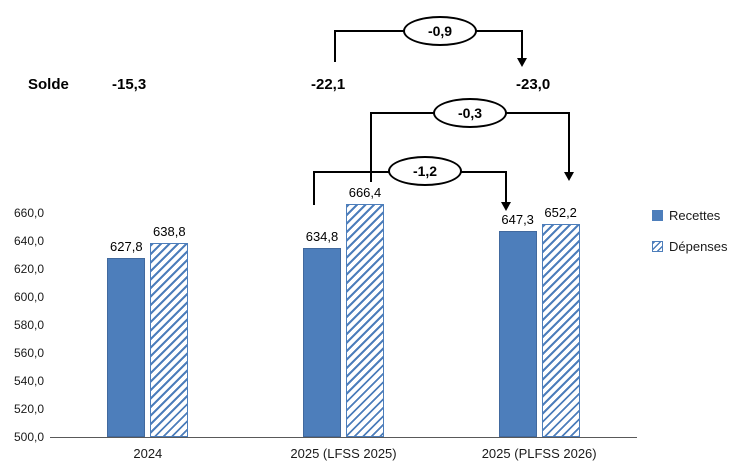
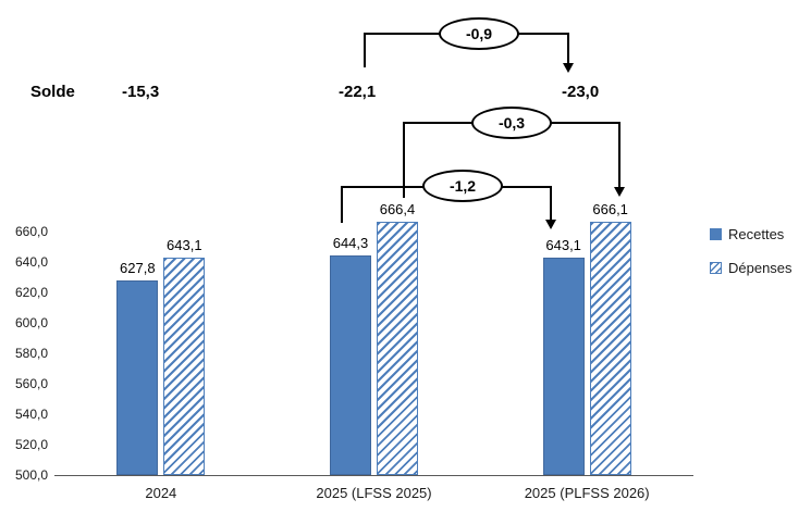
Dépenses/2024: 638,8 -> 643,1
Recettes/2025 (LFSS 2025): 634,8 -> 644,3
Recettes/2025 (PLFSS 2026): 647,3 -> 643,1
Dépenses/2025 (PLFSS 2026): 652,2 -> 666,1
